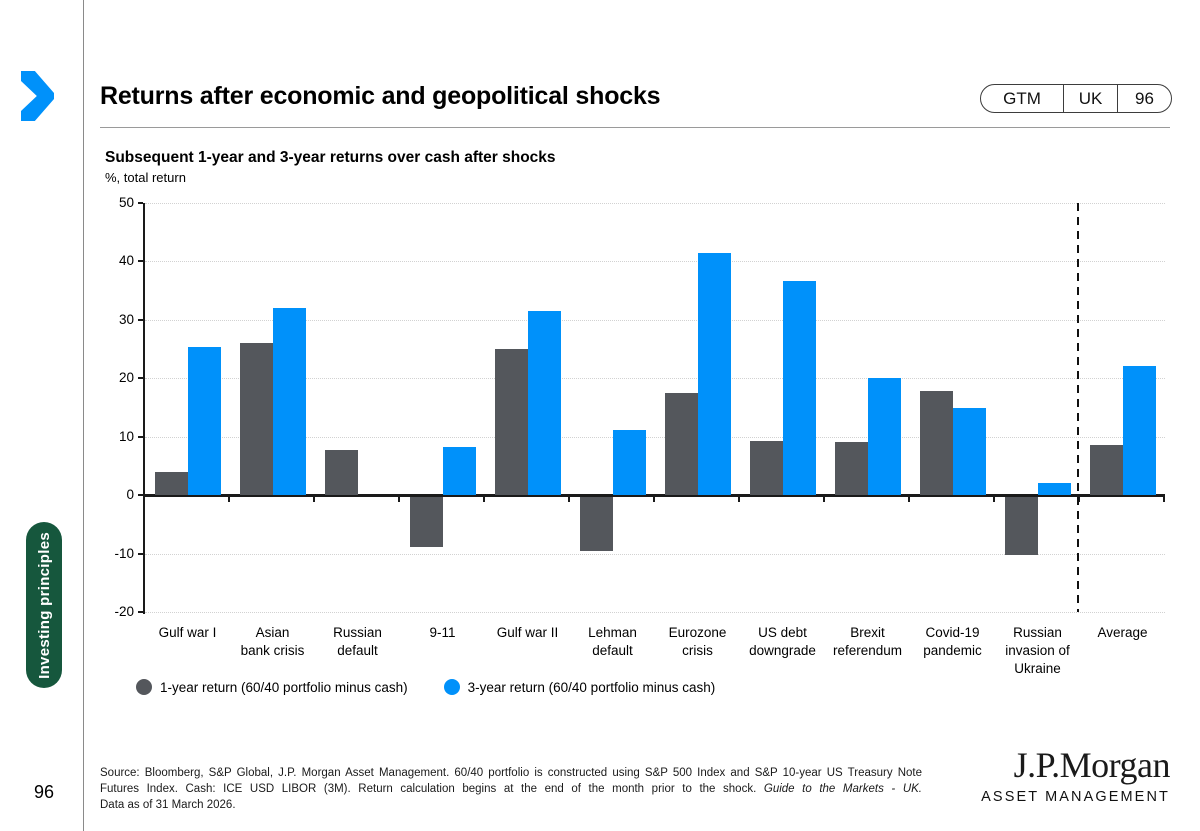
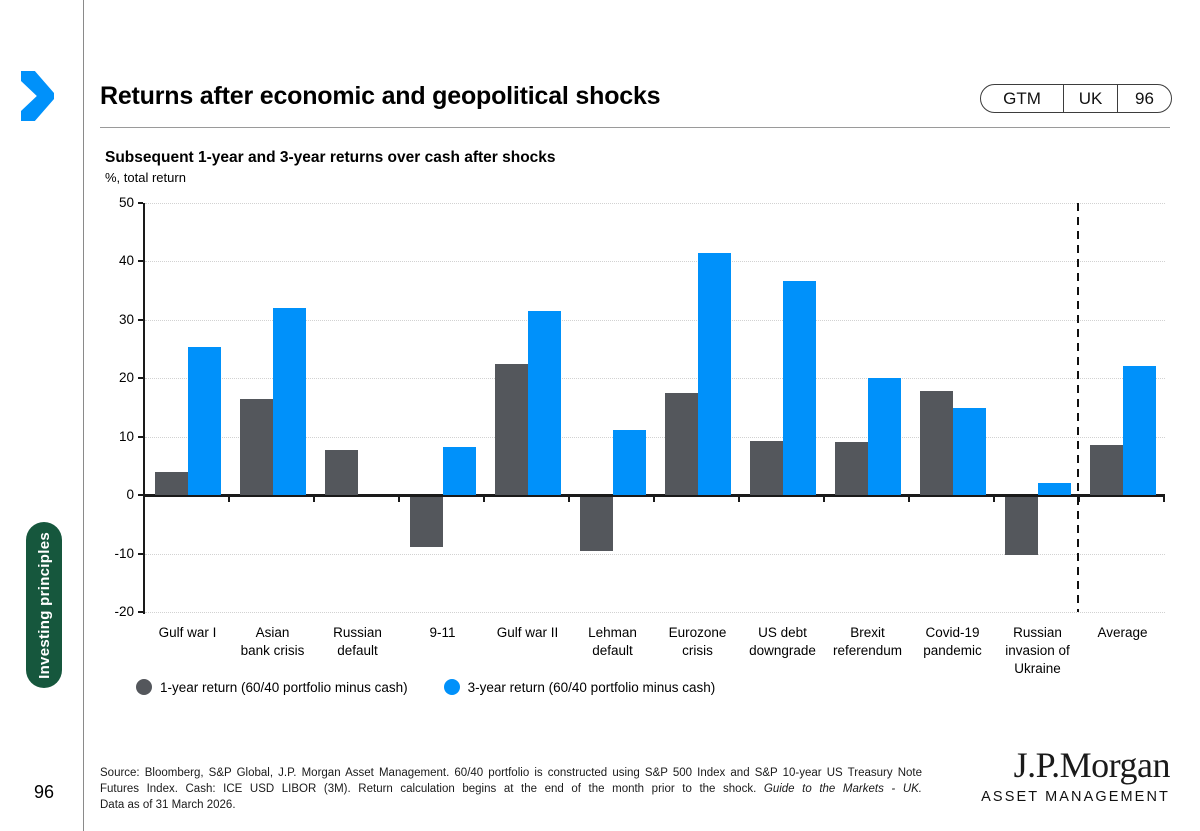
1-year return (60/40 portfolio minus cash)/Asian bank crisis: 26 -> 16
1-year return (60/40 portfolio minus cash)/Gulf war II: 25 -> 22
